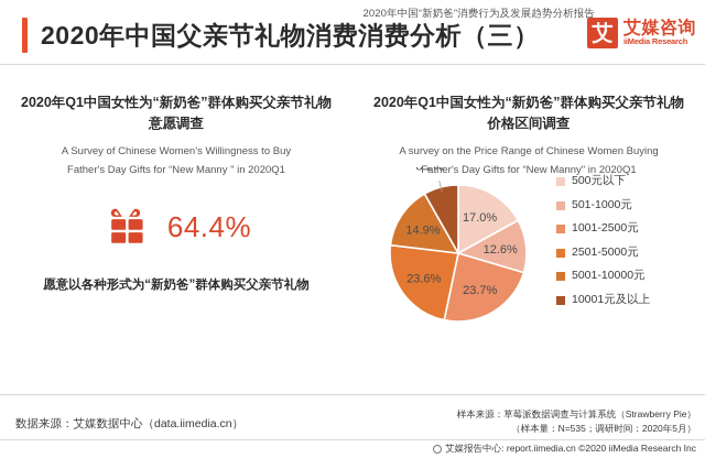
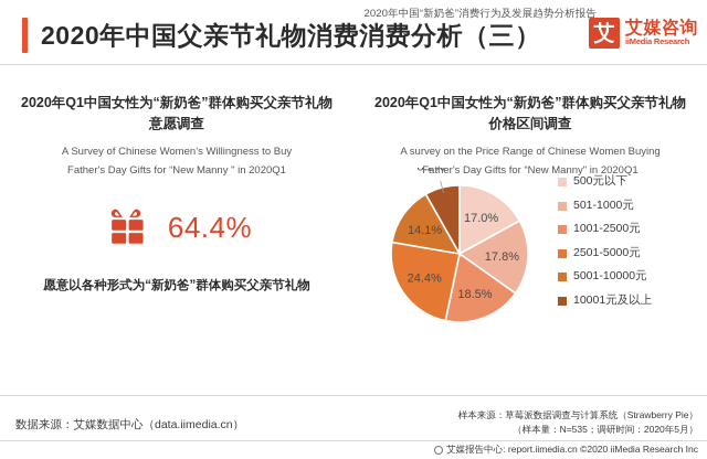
501-1000元: 12.6% -> 17.8%
1001-2500元: 23.7% -> 18.5%
2501-5000元: 23.6% -> 24.4%
5001-10000元: 14.9% -> 14.1%
